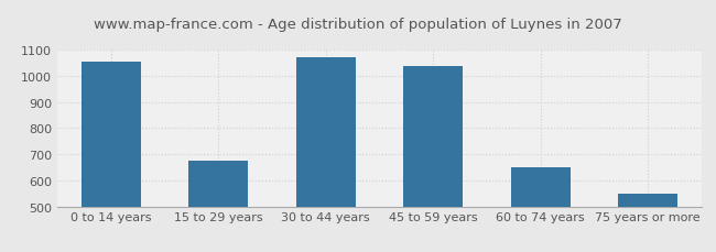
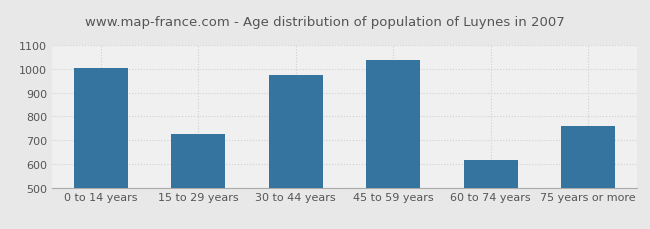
0 to 14 years: 1055 -> 1005
15 to 29 years: 675 -> 725
30 to 44 years: 1070 -> 975
60 to 74 years: 648 -> 615
75 years or more: 548 -> 760
